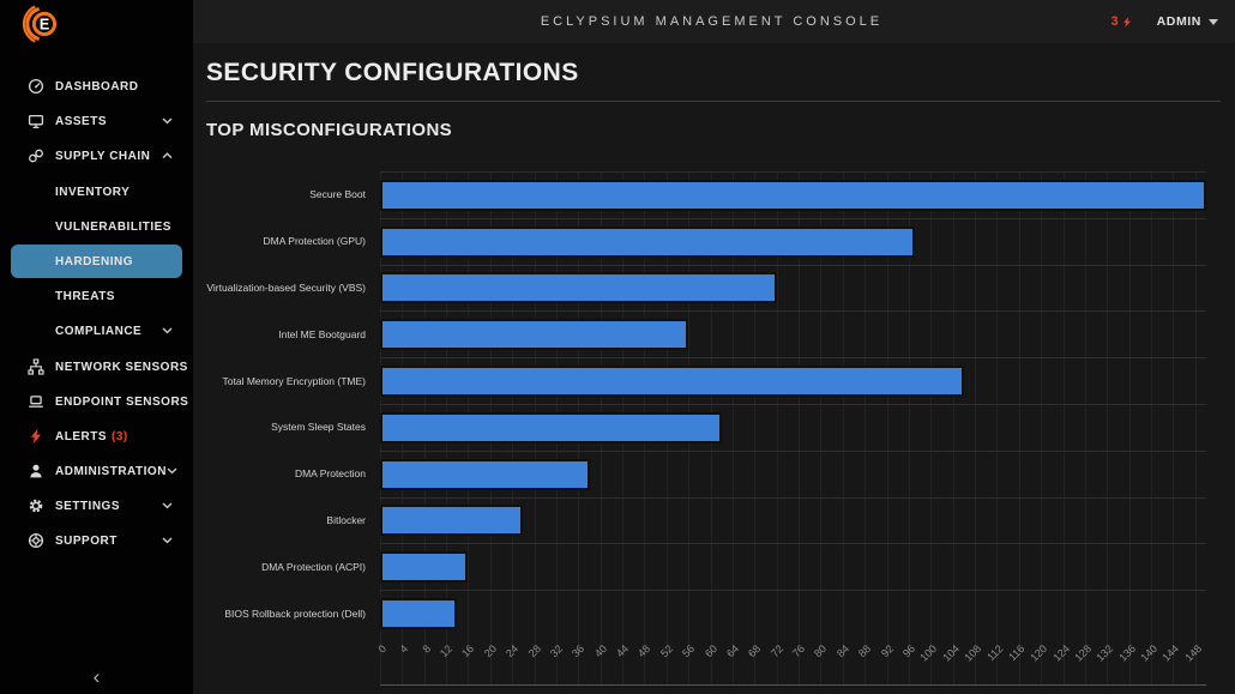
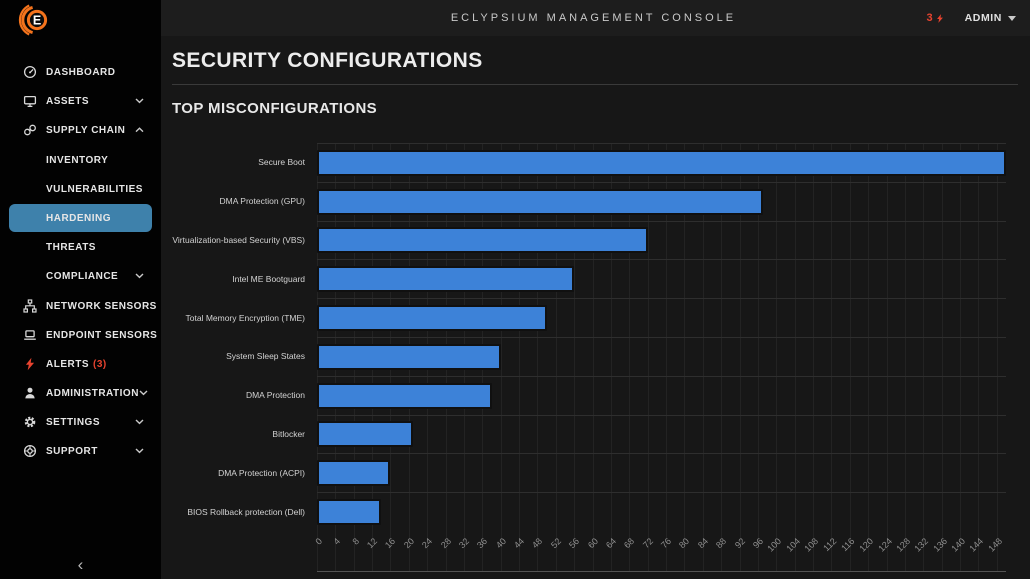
Total Memory Encryption (TME): 106 -> 50
System Sleep States: 62 -> 40
Bitlocker: 26 -> 21
